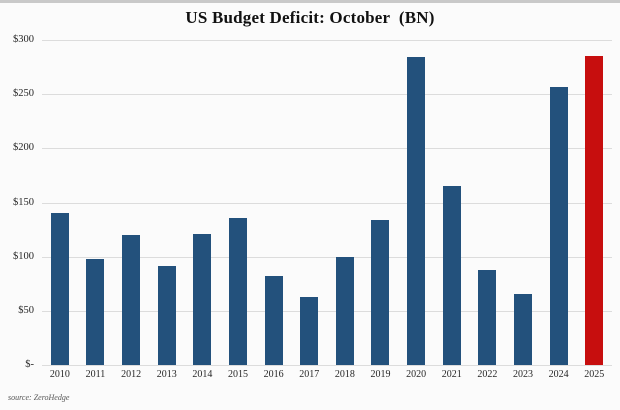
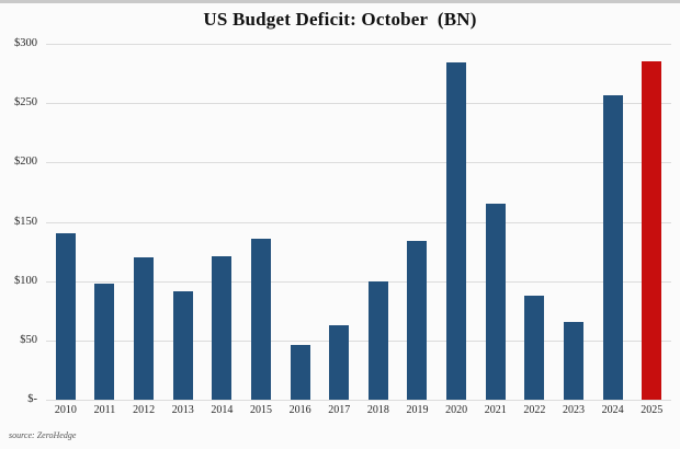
2016: $82 -> $46
